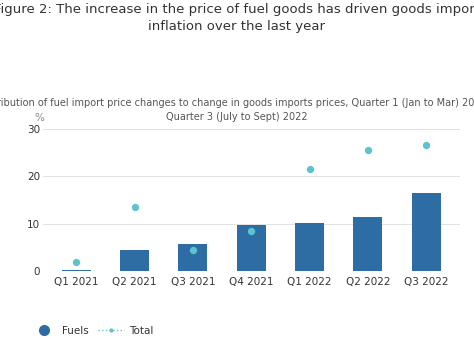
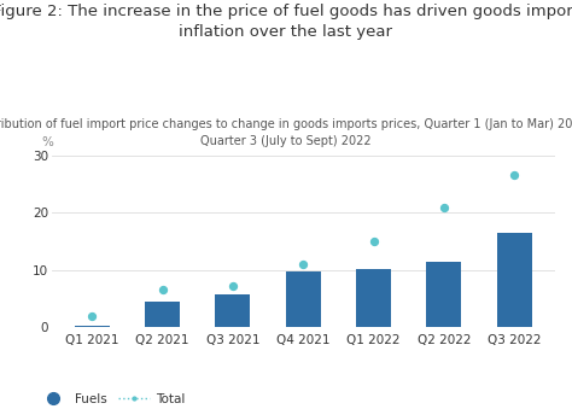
Total/Q2 2021: 13.5 -> 6.5
Total/Q3 2021: 4.5 -> 7.2
Total/Q4 2021: 8.5 -> 11.0
Total/Q1 2022: 21.5 -> 15.0
Total/Q2 2022: 25.5 -> 21.0
